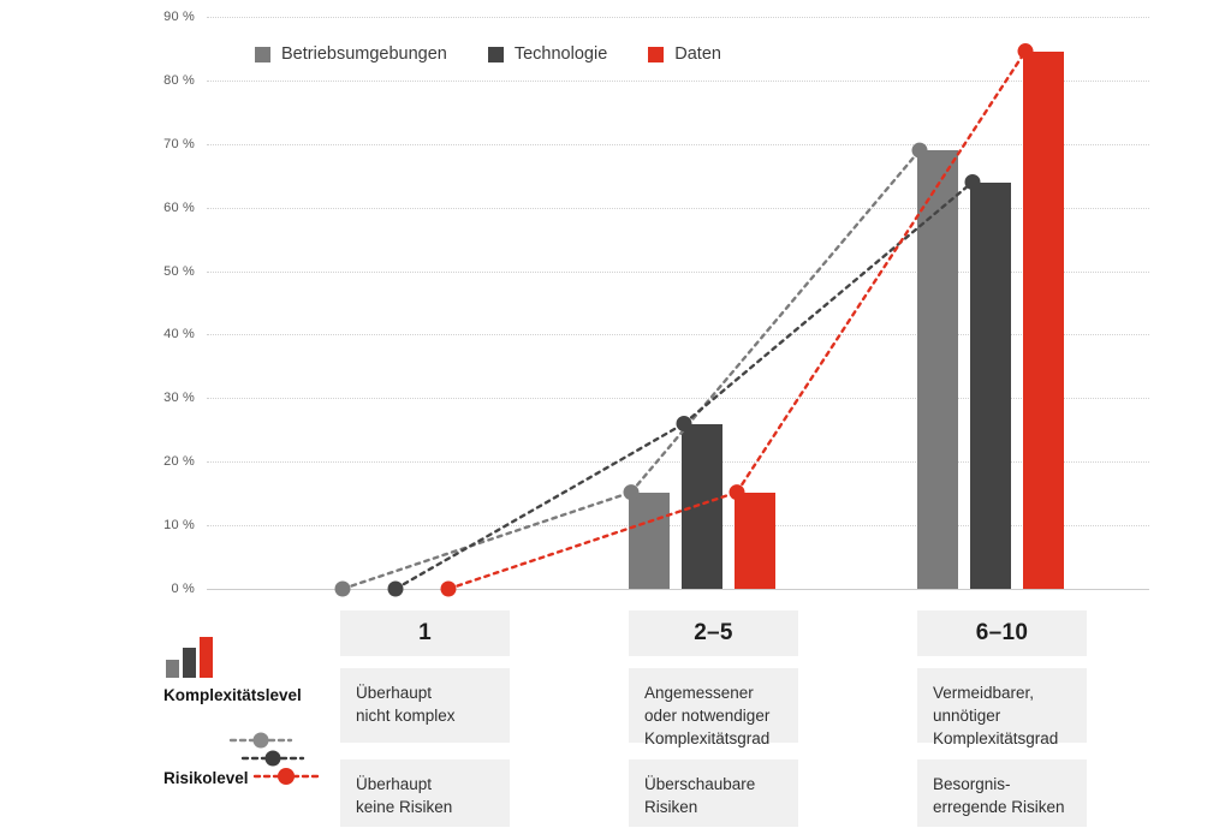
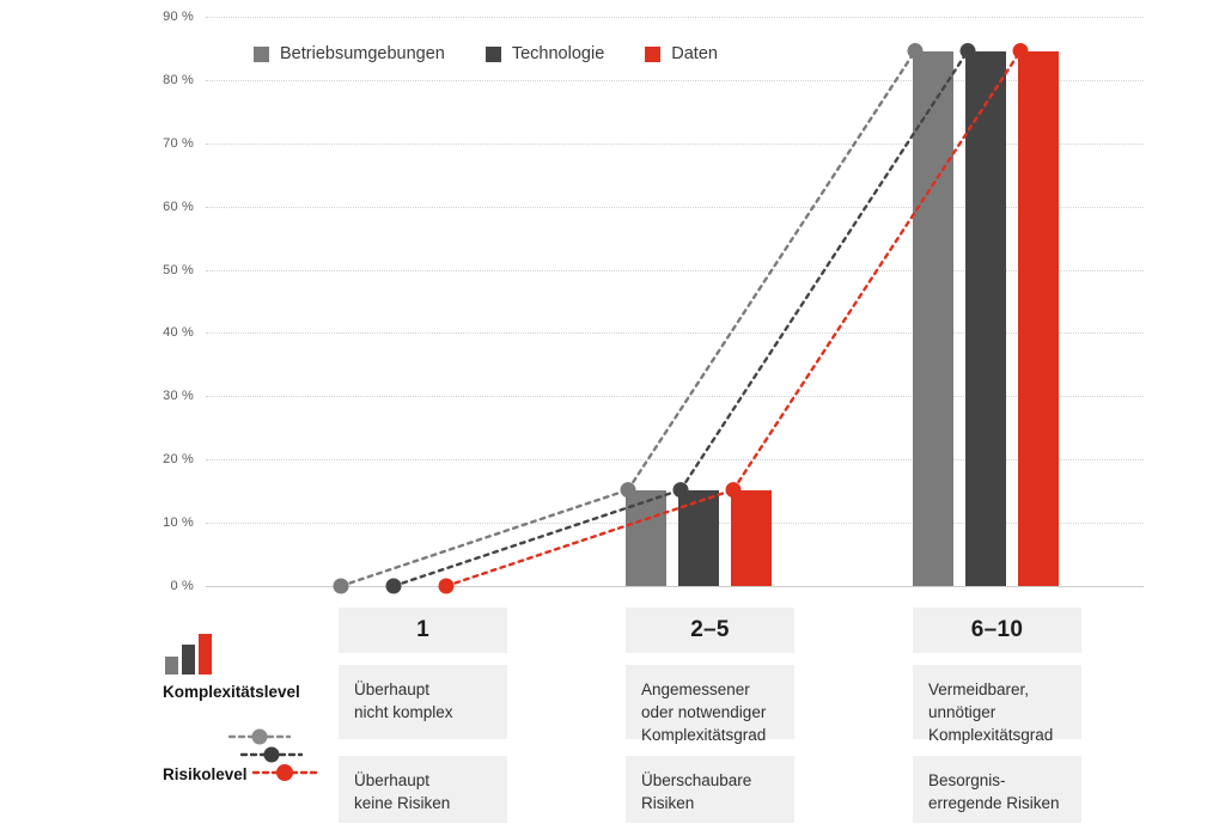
Technologie/2–5: 26% -> 15%
Betriebsumgebungen/6–10: 69% -> 85%
Technologie/6–10: 64% -> 85%
